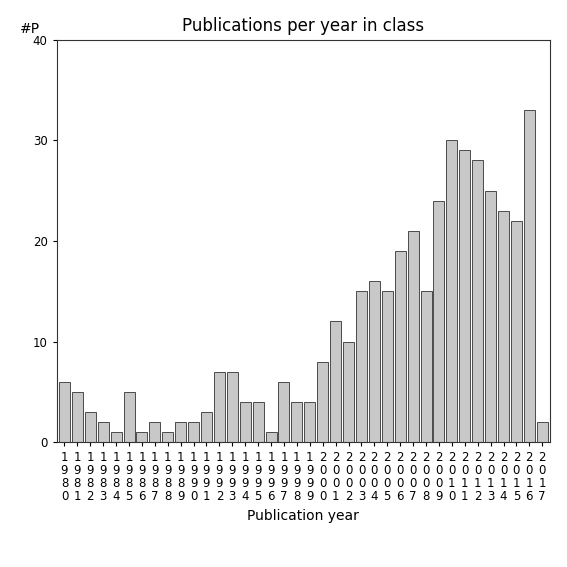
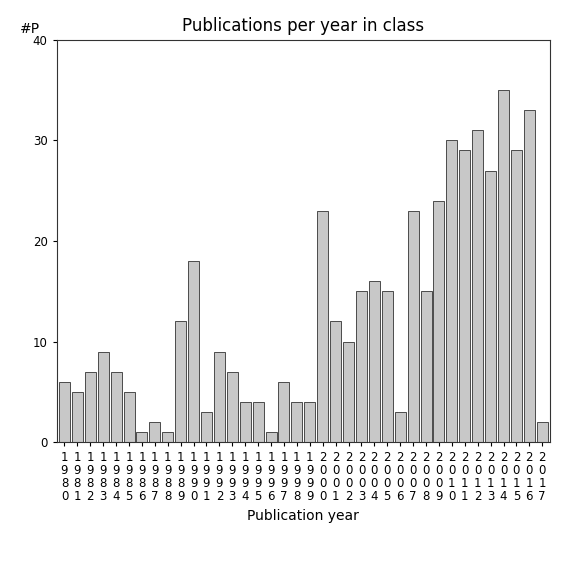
1 9 8 2: 3 -> 7
1 9 8 3: 2 -> 9
1 9 8 4: 1 -> 7
1 9 8 9: 2 -> 12
1 9 9 0: 2 -> 18
1 9 9 2: 7 -> 9
2 0 0 0: 8 -> 23
2 0 0 6: 19 -> 3
2 0 0 7: 21 -> 23
2 0 1 2: 28 -> 31
2 0 1 3: 25 -> 27
2 0 1 4: 23 -> 35
2 0 1 5: 22 -> 29
